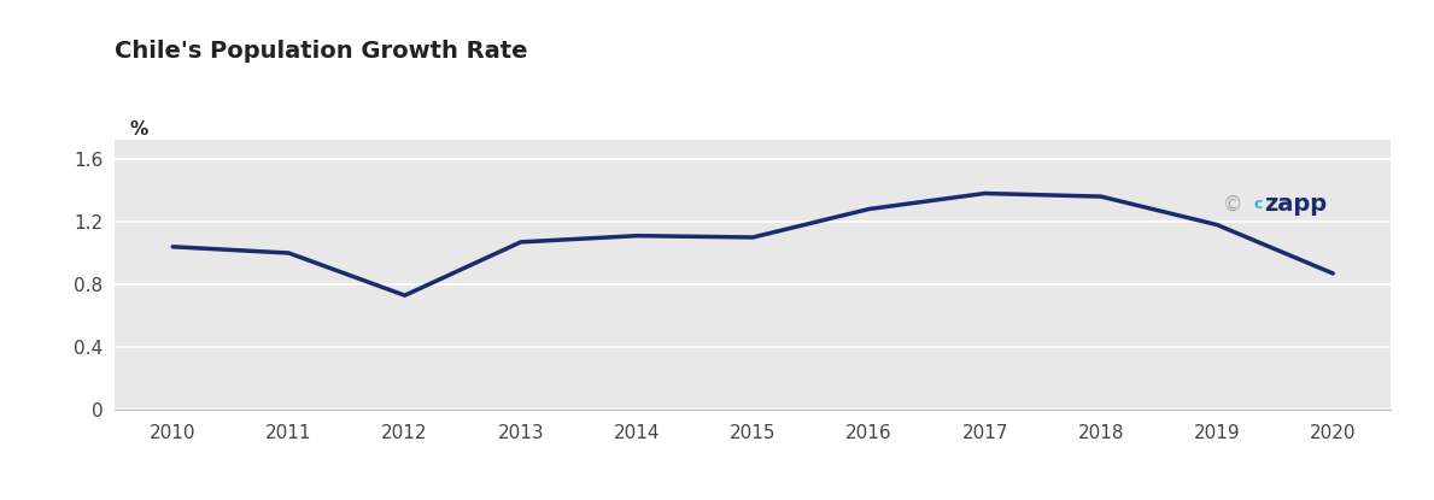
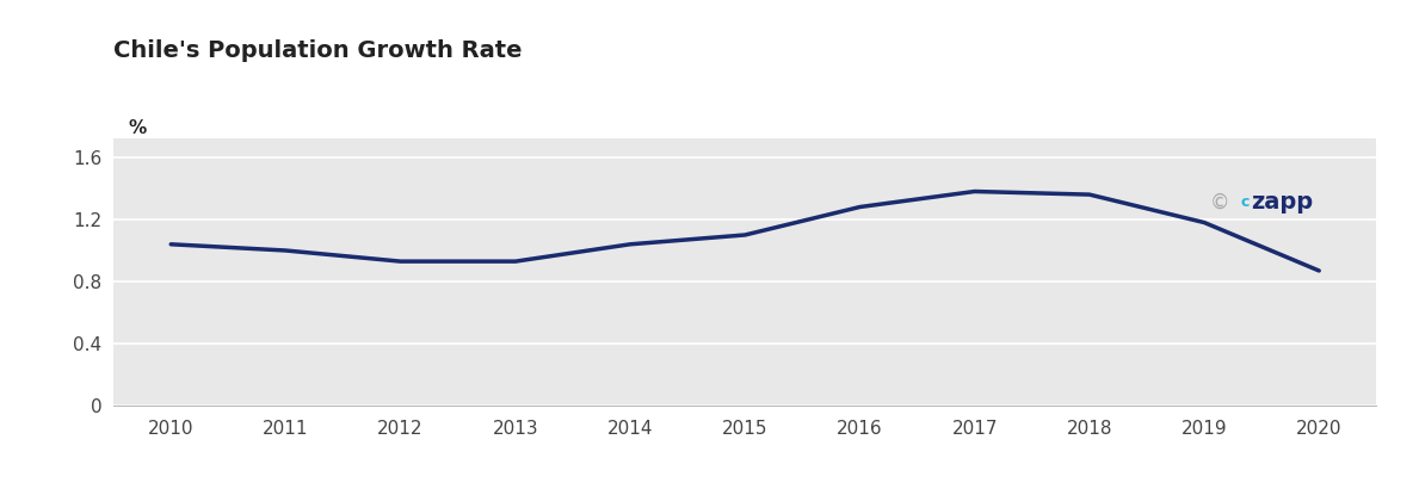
2012: 0.73 -> 0.93
2013: 1.07 -> 0.93
2014: 1.11 -> 1.04
